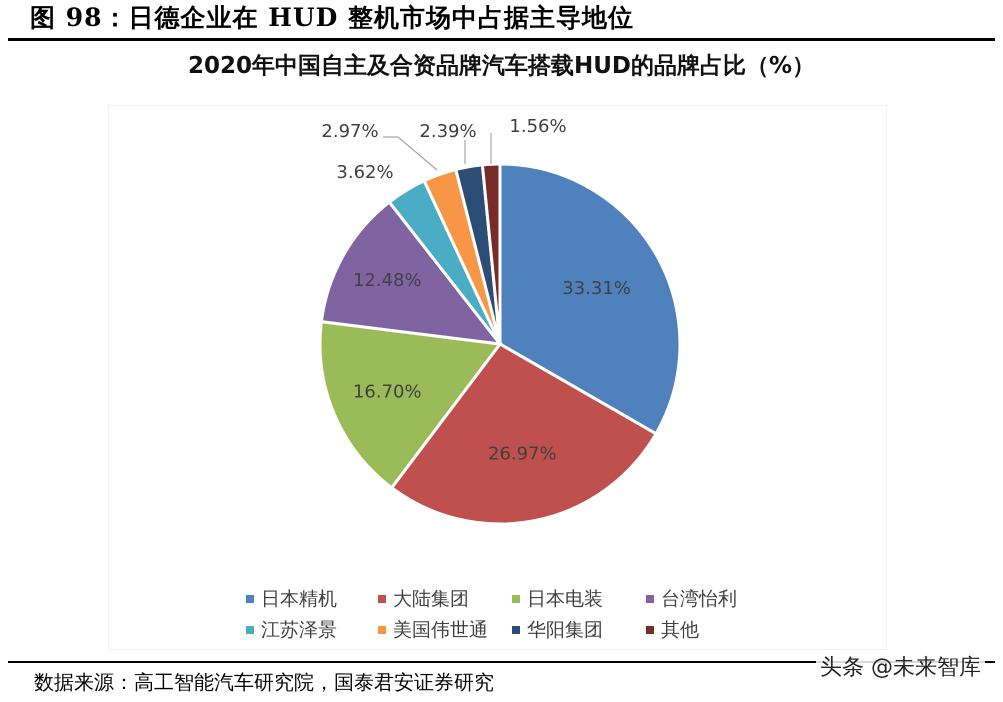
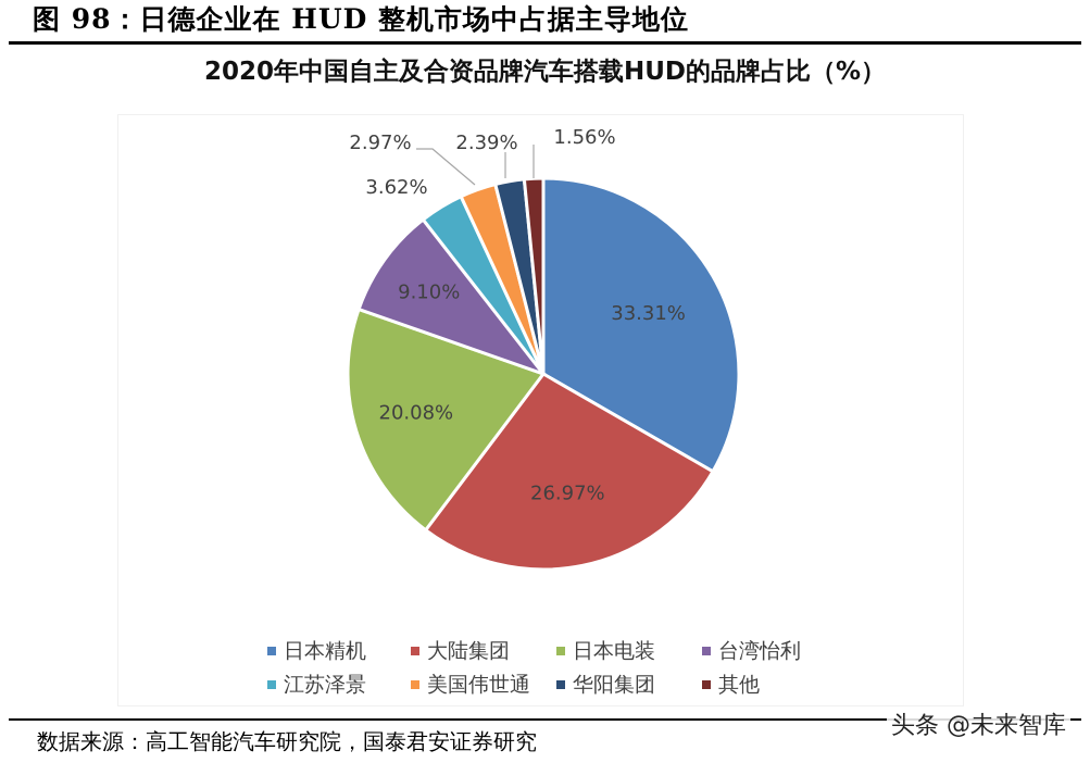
日本电装: 16.70% -> 20.08%
台湾怡利: 12.48% -> 9.10%
